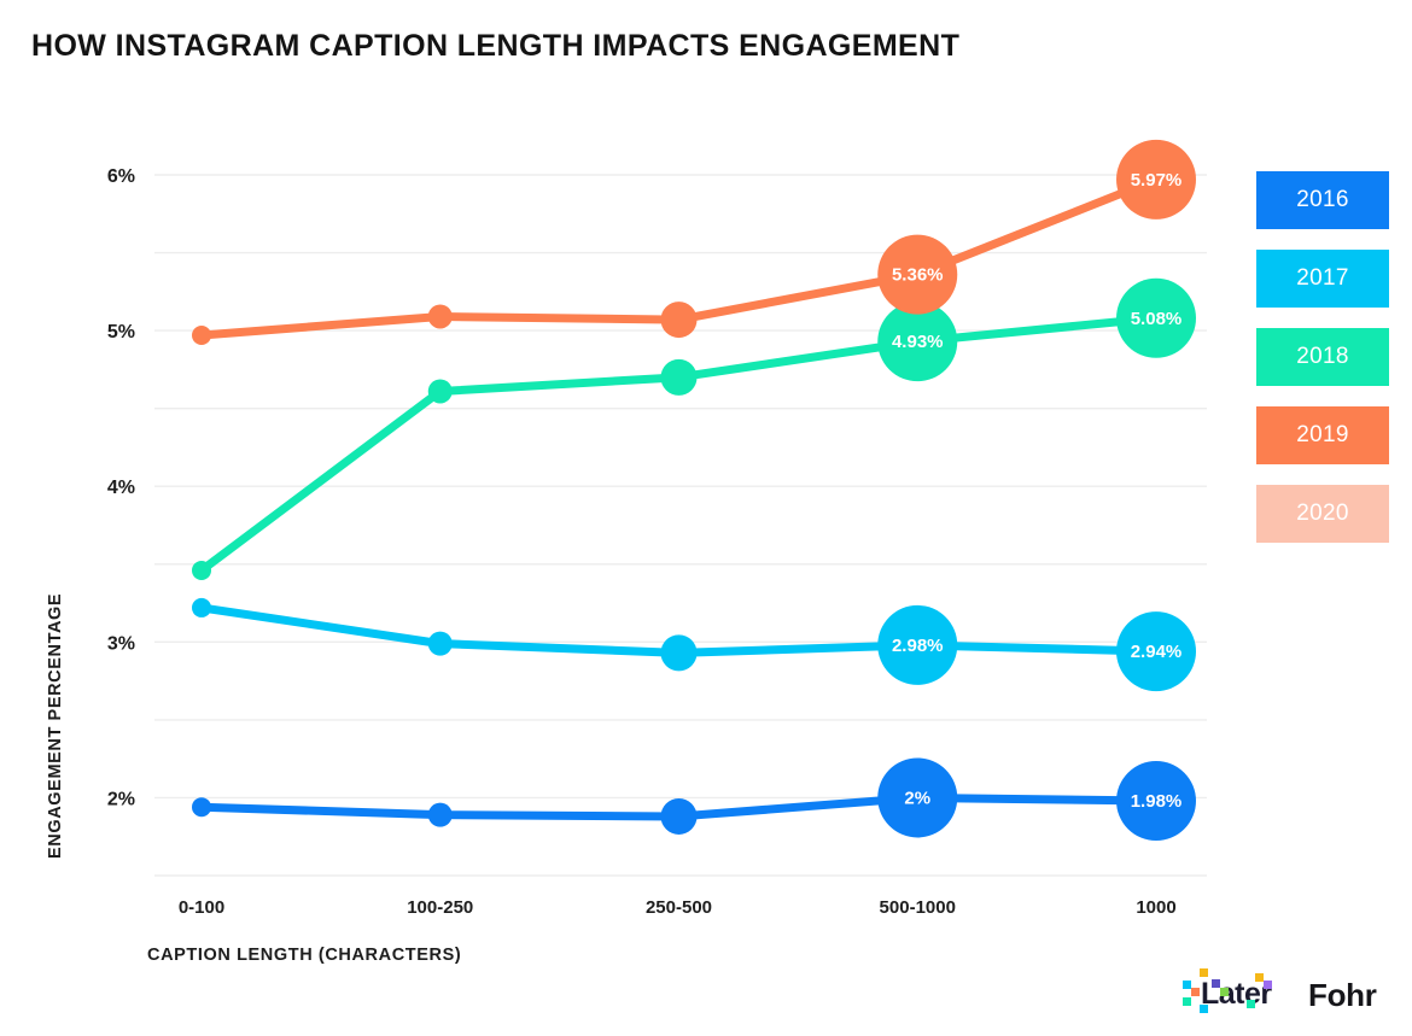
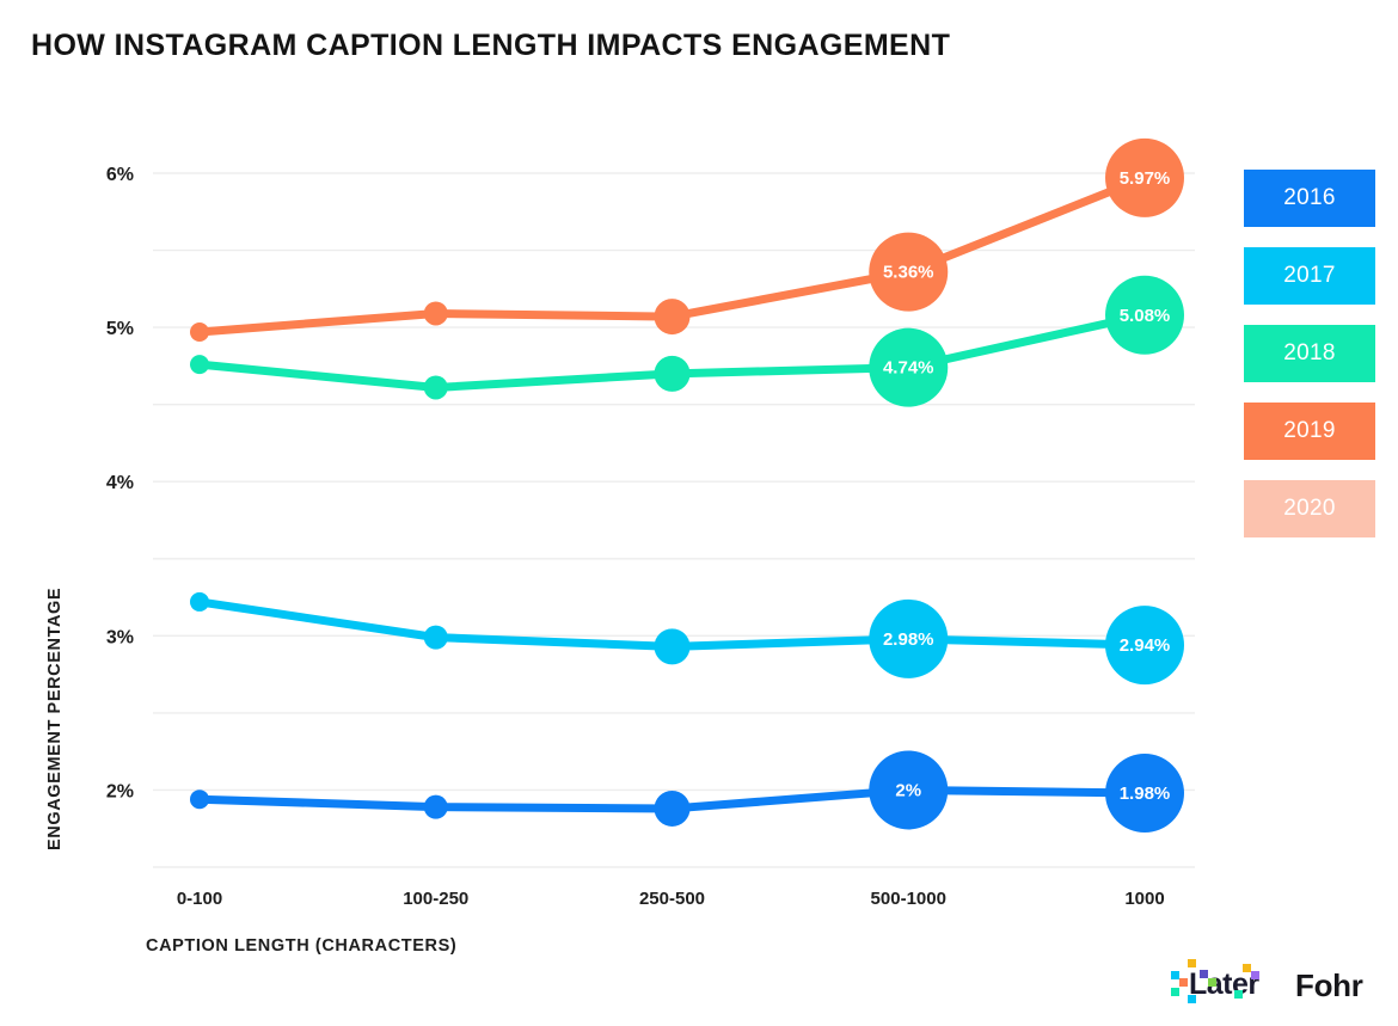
2018/0-100: 3.46% -> 4.76%
2018/500-1000: 4.93% -> 4.74%
